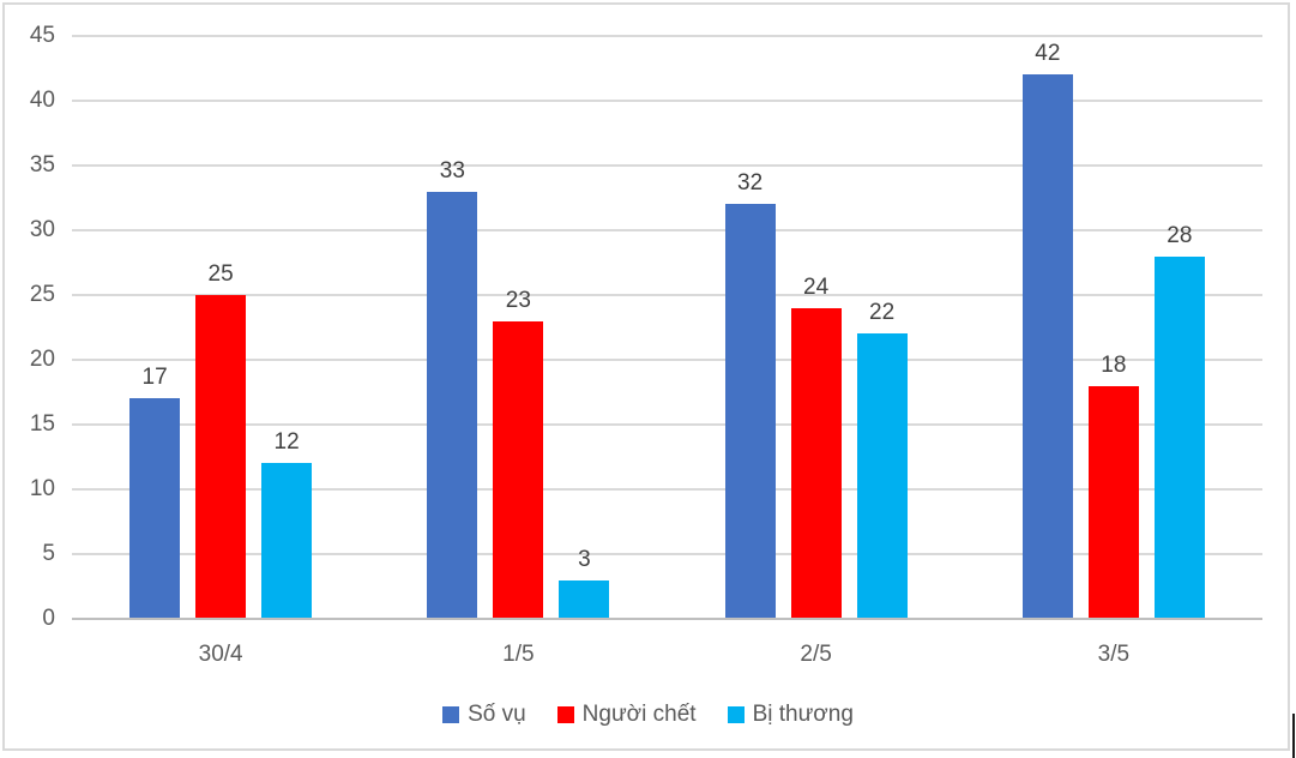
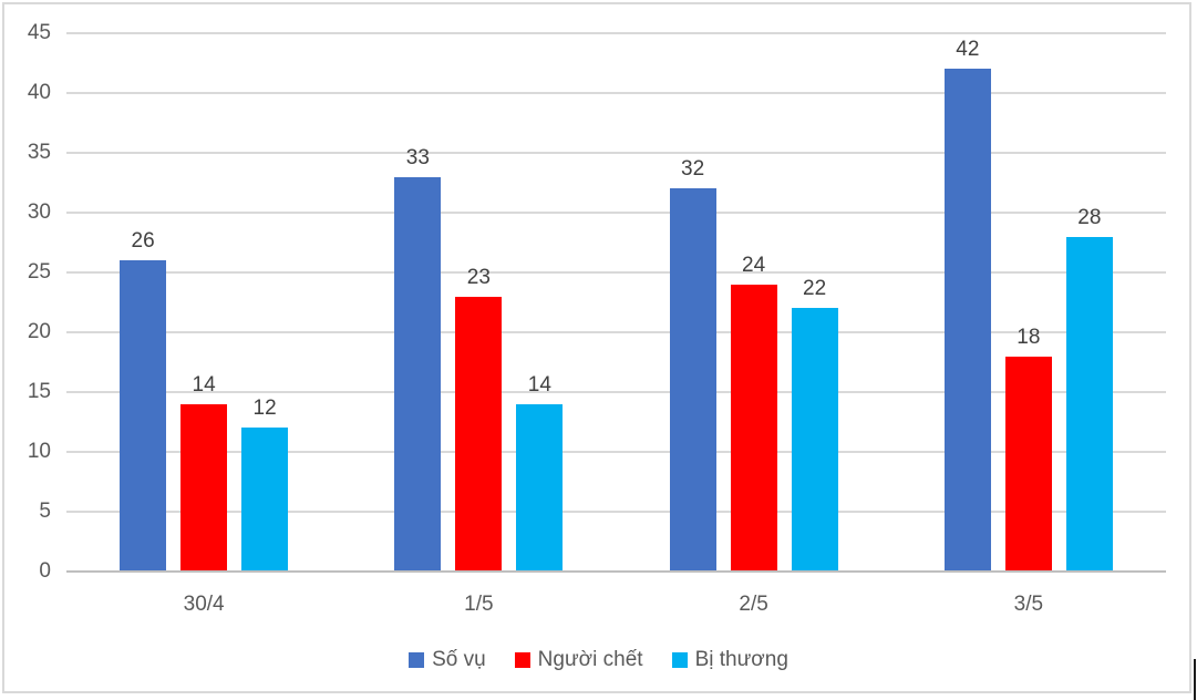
Số vụ/30/4: 17 -> 26
Người chết/30/4: 25 -> 14
Bị thương/1/5: 3 -> 14
